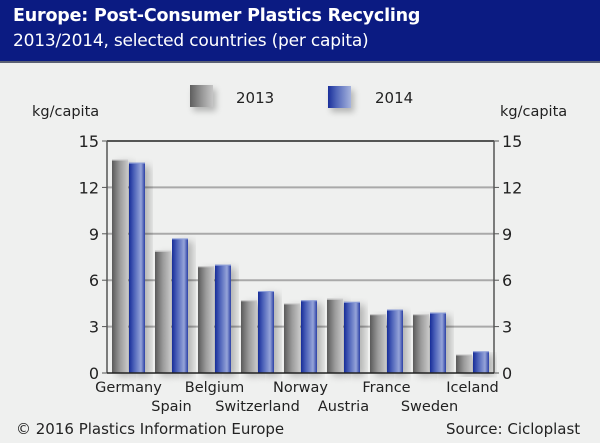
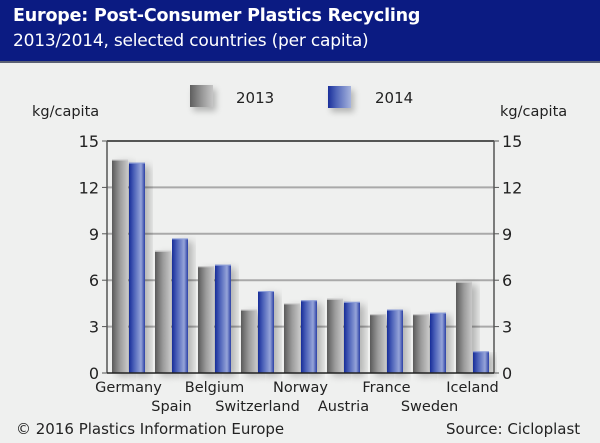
2013/Switzerland: 4.7 -> 4.1
2013/Iceland: 1.2 -> 5.9
